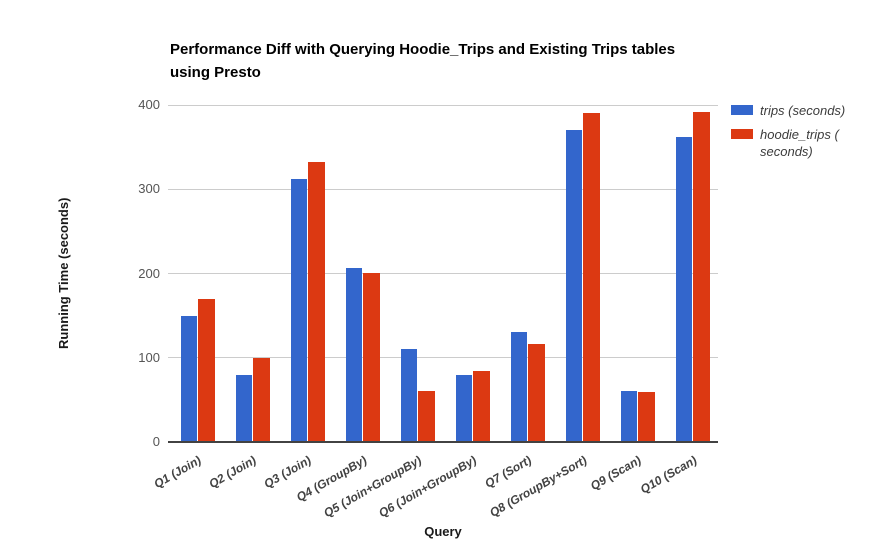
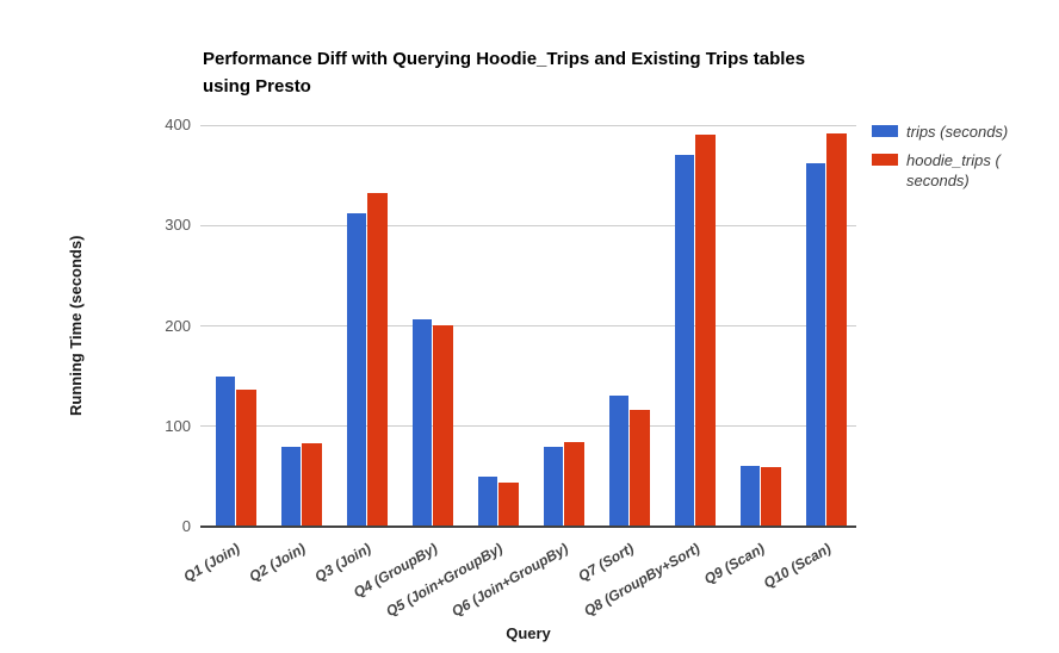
hoodie_trips (seconds)/Q1 (Join): 170 -> 140
hoodie_trips (seconds)/Q2 (Join): 100 -> 80
trips (seconds)/Q5 (Join+GroupBy): 110 -> 50
hoodie_trips (seconds)/Q5 (Join+GroupBy): 60 -> 40
